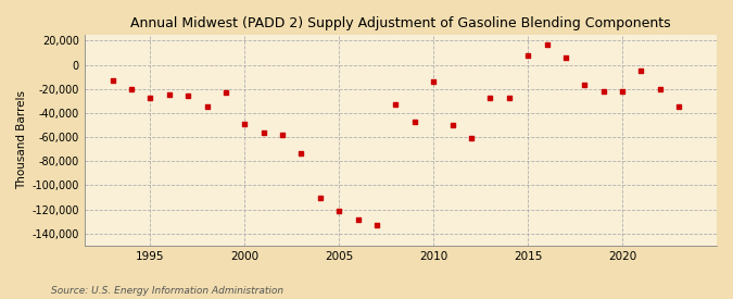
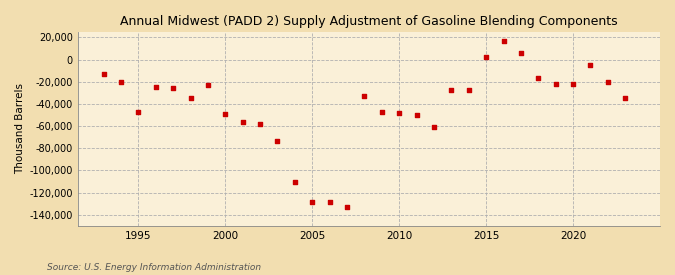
1995: -27,000 -> -47,000
2005: -121,000 -> -128,000
2010: -14,000 -> -48,000
2015: 8,000 -> 2,000
